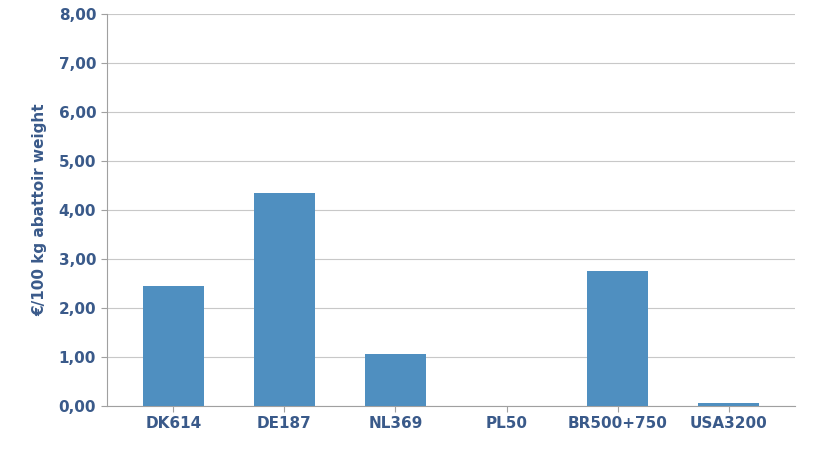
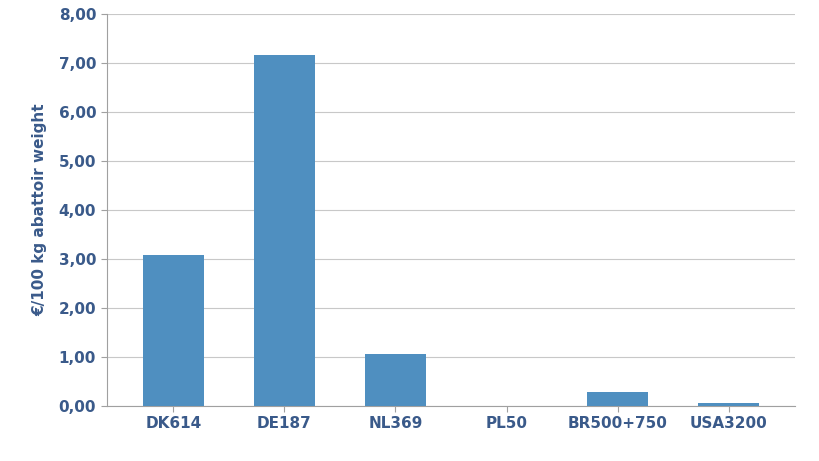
DK614: 2,45 -> 3,07
DE187: 4,35 -> 7,15
BR500+750: 2,75 -> 0,27
